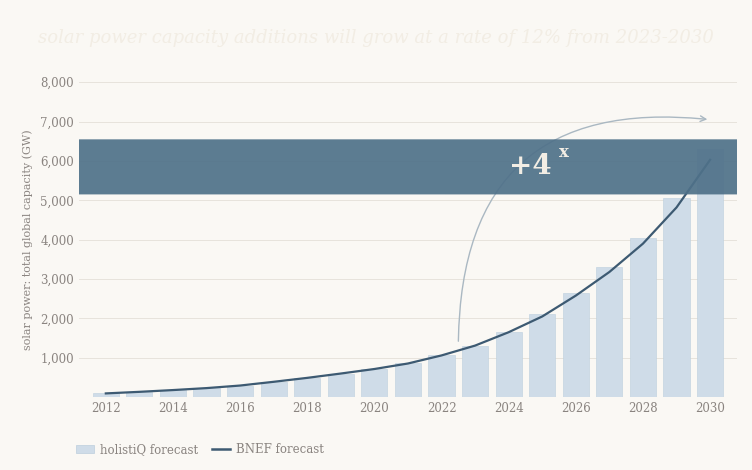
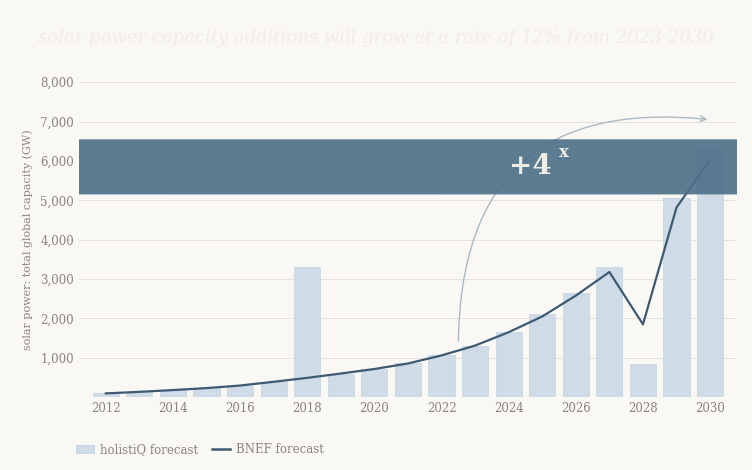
holistiQ forecast/2018: 490 -> 3,300
holistiQ forecast/2028: 4,050 -> 850
BNEF forecast/2028: 3,900 -> 1,850
